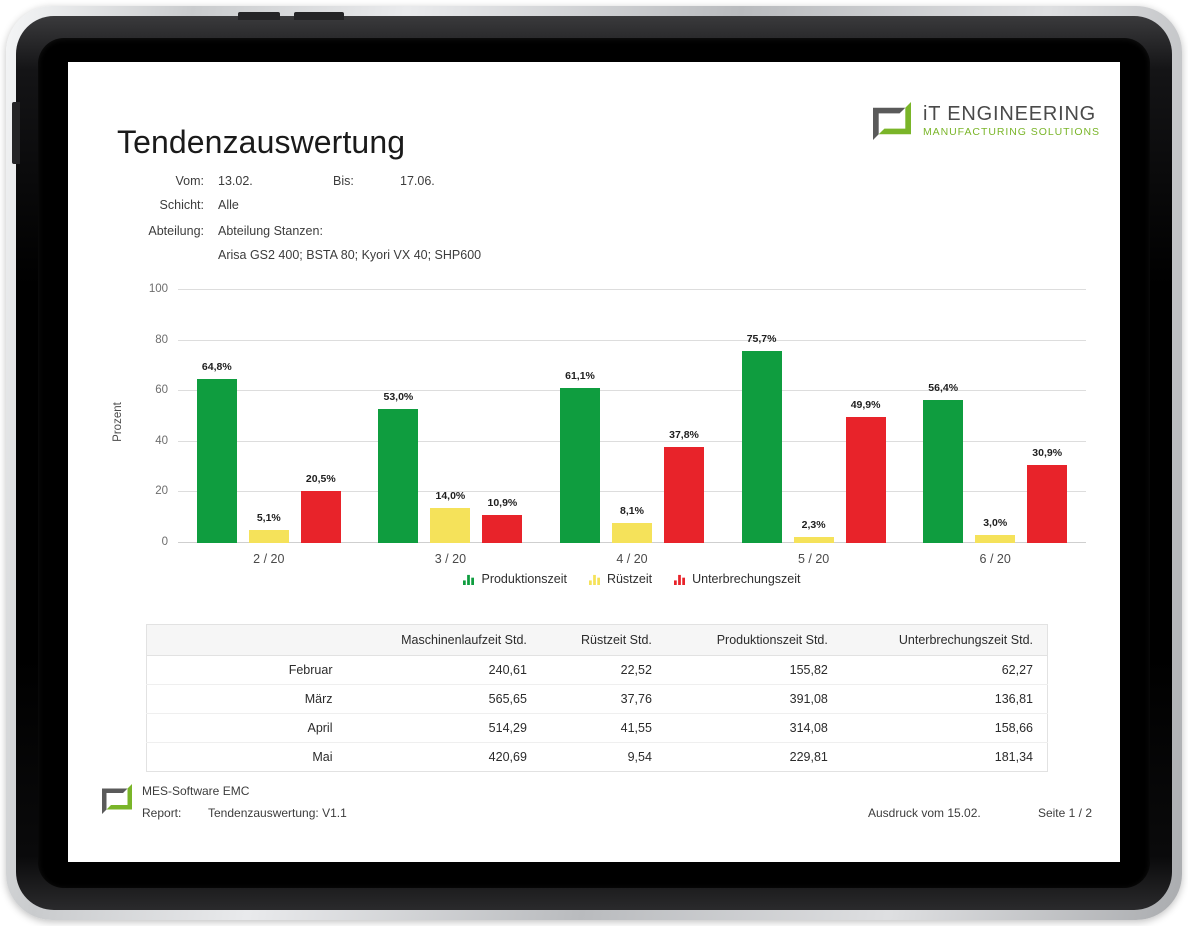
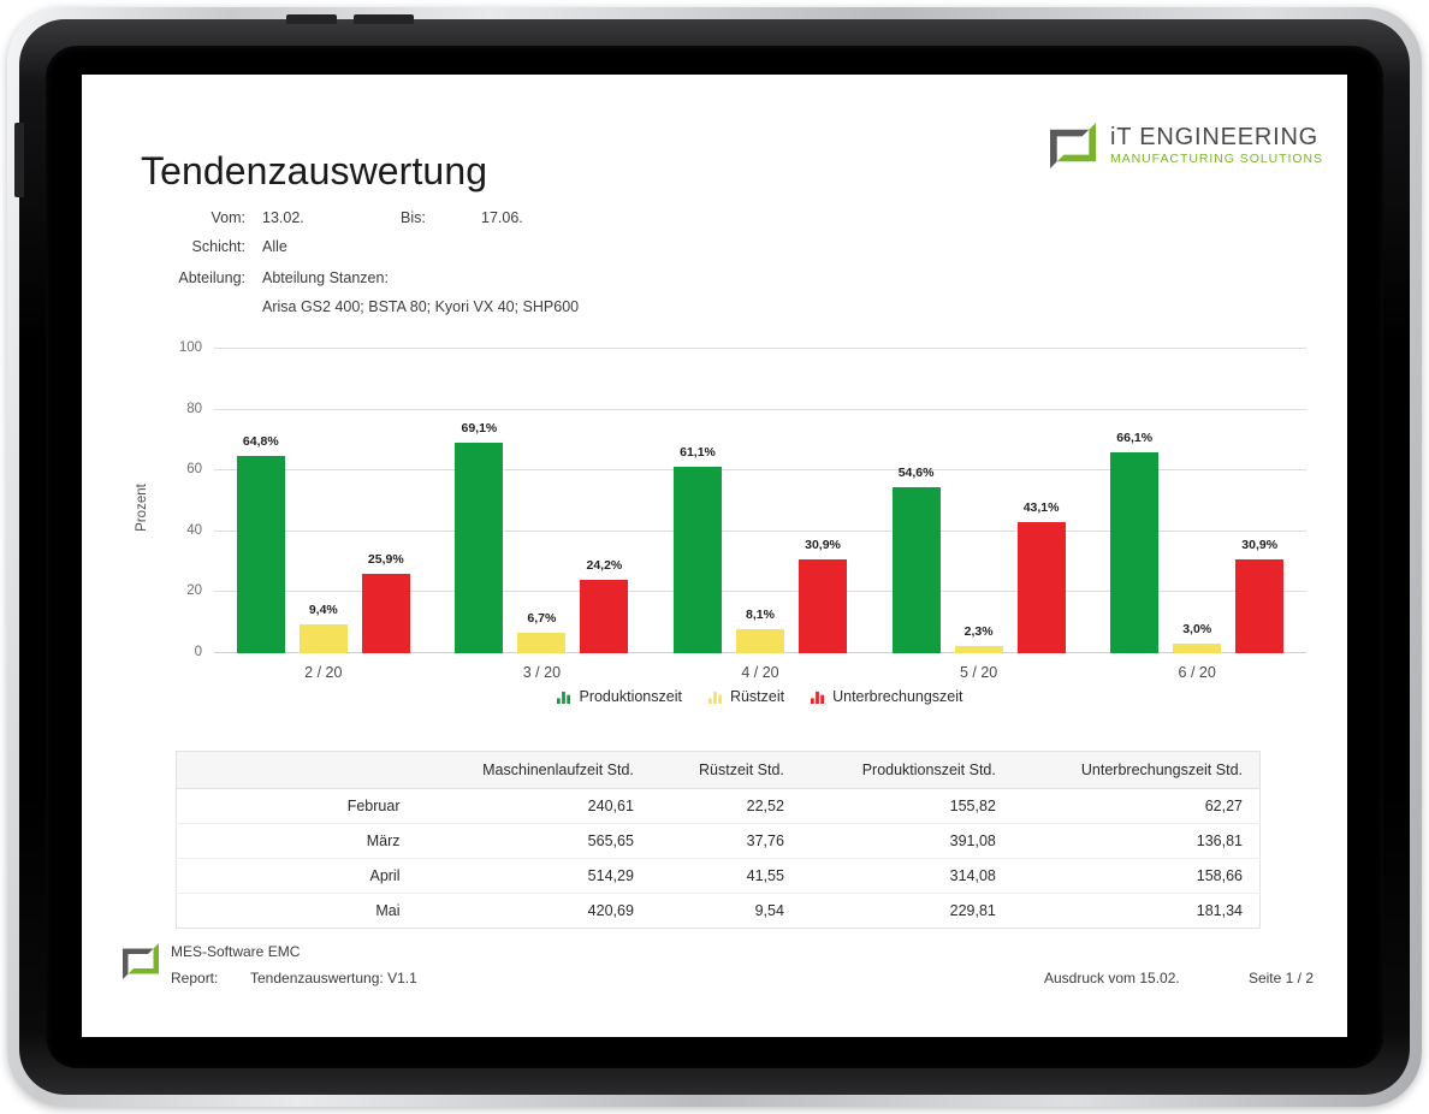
Rüstzeit/2 / 20: 5,1% -> 9,4%
Unterbrechungszeit/2 / 20: 20,5% -> 25,9%
Produktionszeit/3 / 20: 53,0% -> 69,1%
Rüstzeit/3 / 20: 14,0% -> 6,7%
Unterbrechungszeit/3 / 20: 10,9% -> 24,2%
Unterbrechungszeit/4 / 20: 37,8% -> 30,9%
Produktionszeit/5 / 20: 75,7% -> 54,6%
Unterbrechungszeit/5 / 20: 49,9% -> 43,1%
Produktionszeit/6 / 20: 56,4% -> 66,1%
